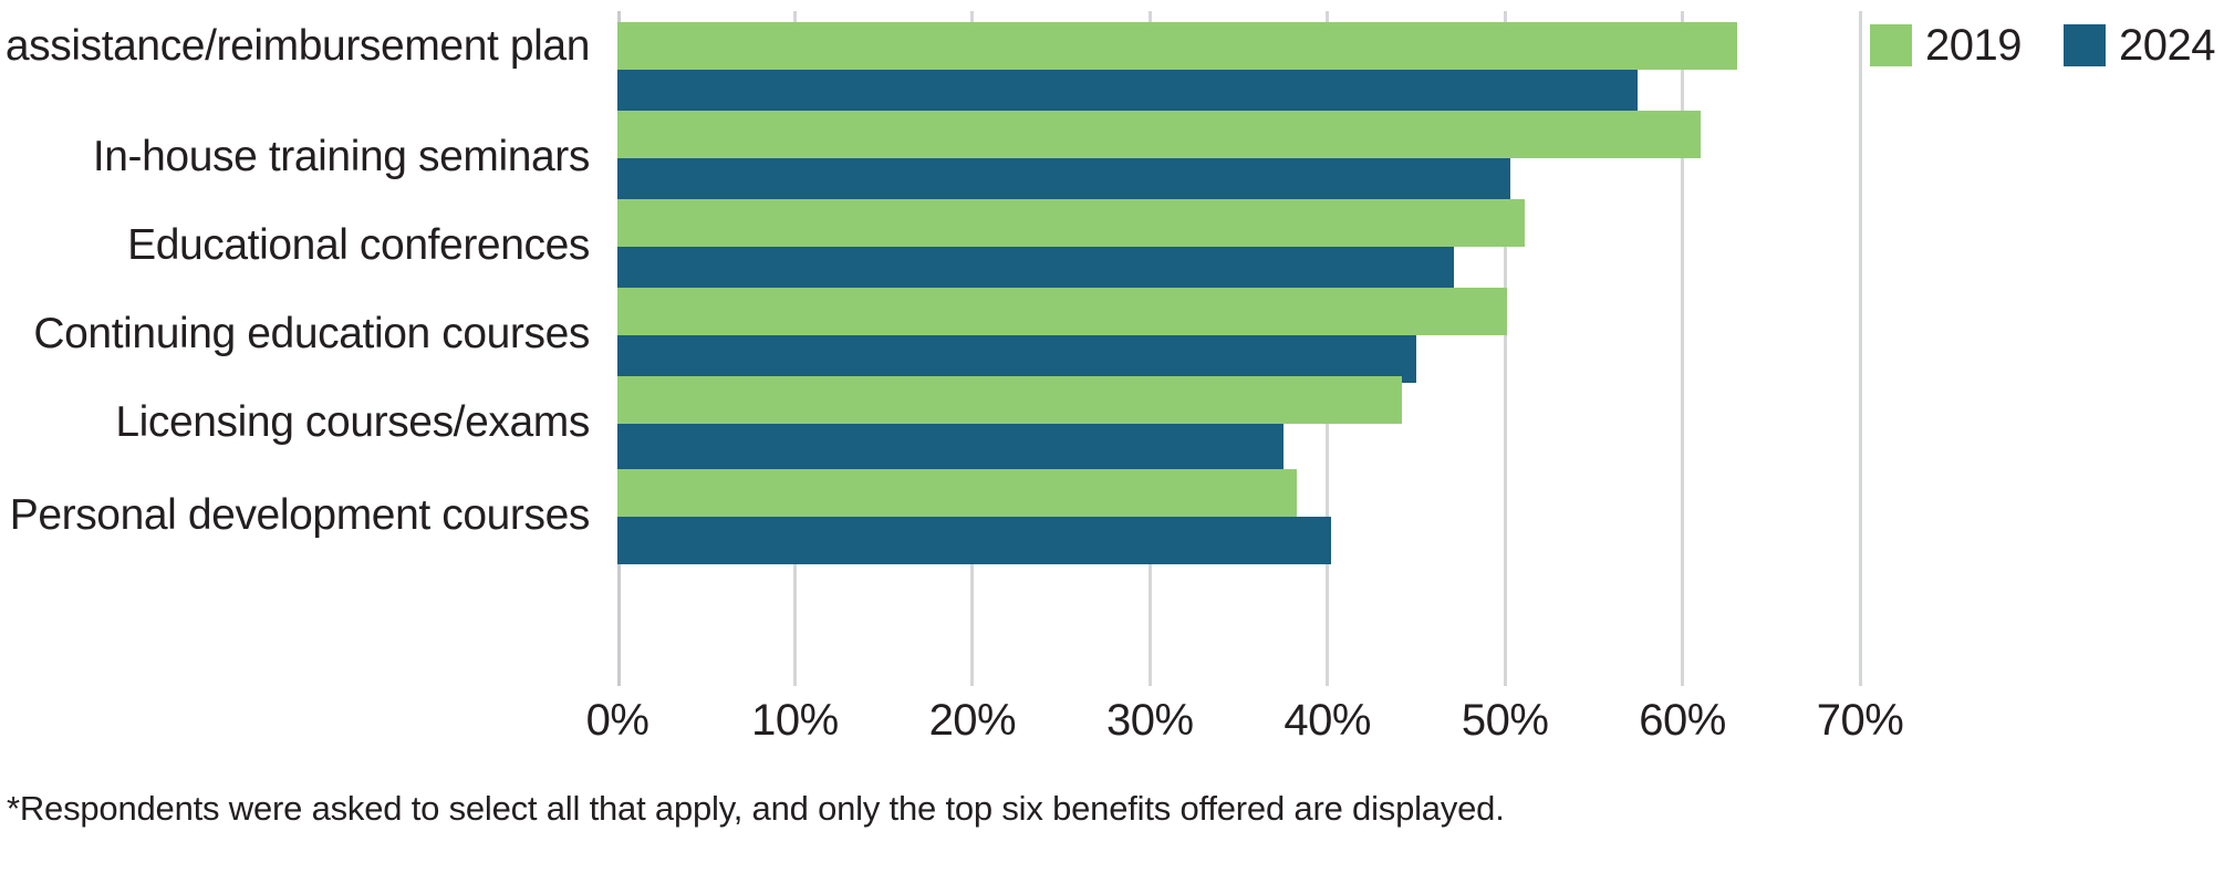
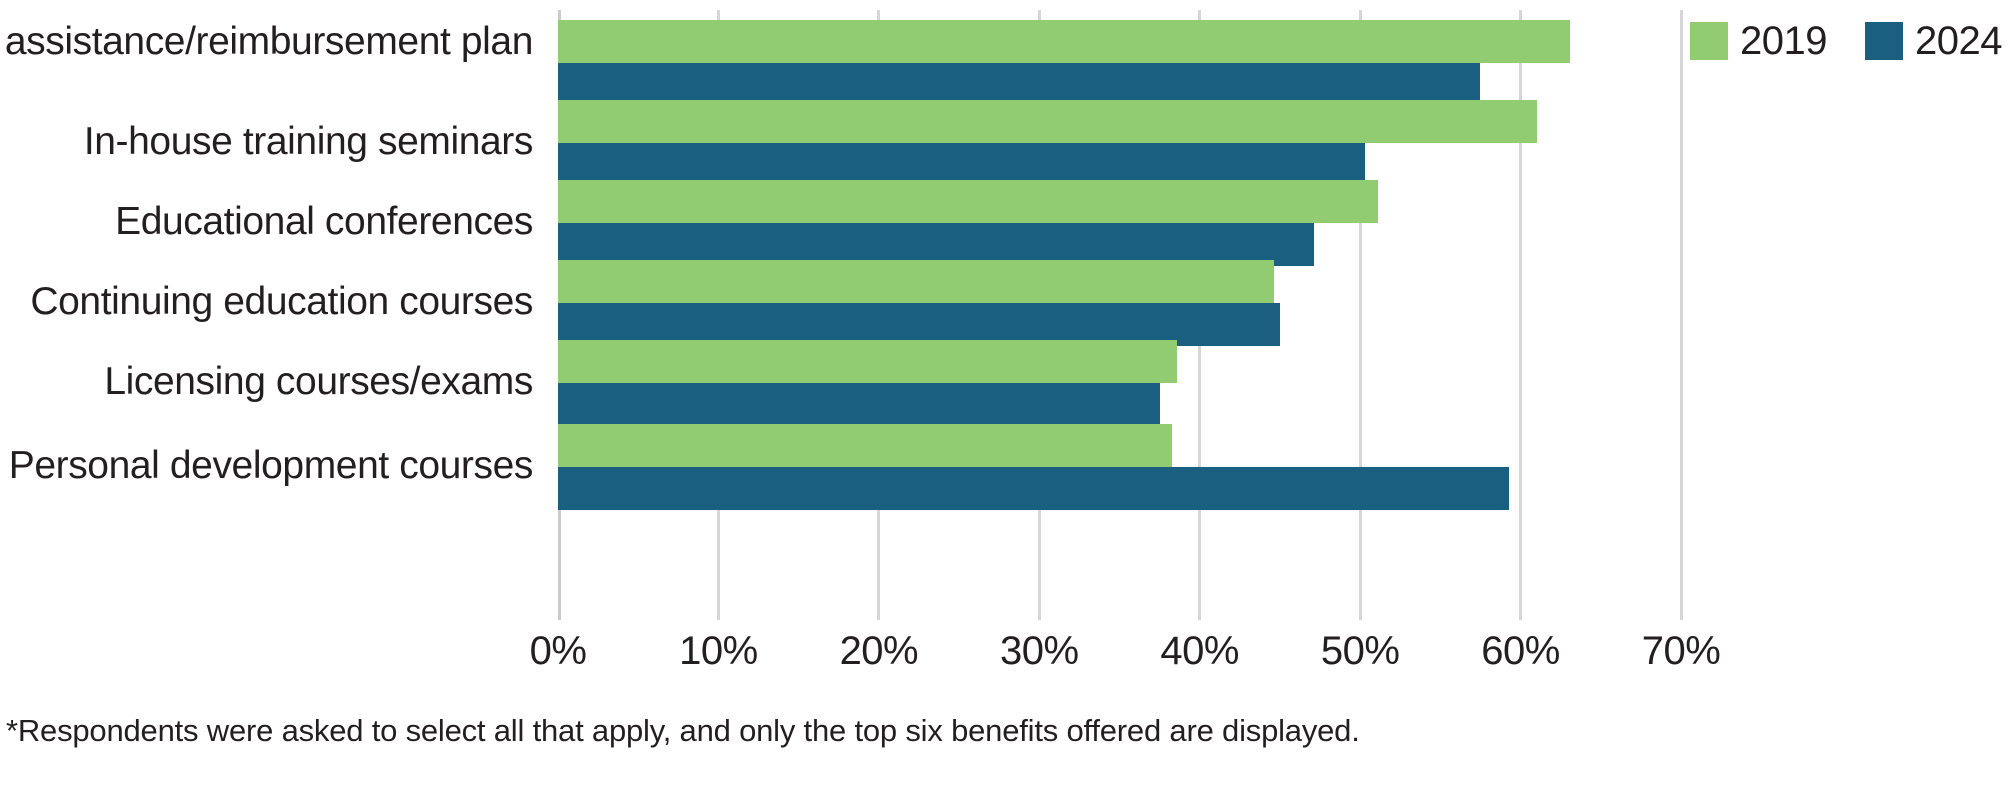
2019/Continuing education courses: 50.1% -> 44.6%
2019/Licensing courses/exams: 44.2% -> 38.6%
2024/Personal development courses: 40.2% -> 59.3%
